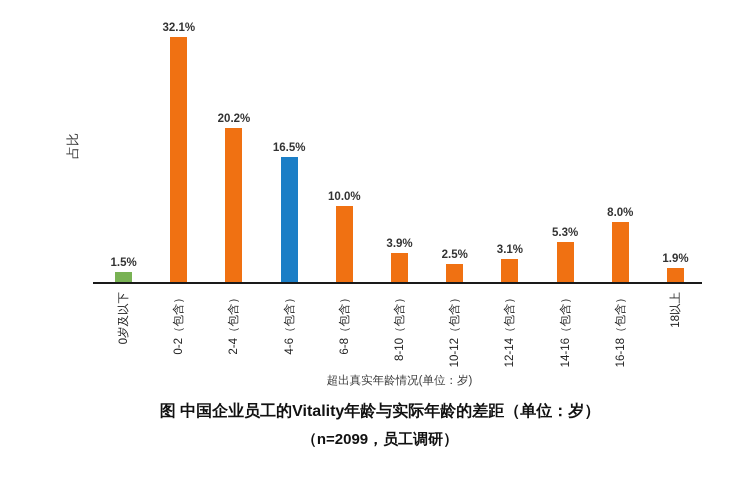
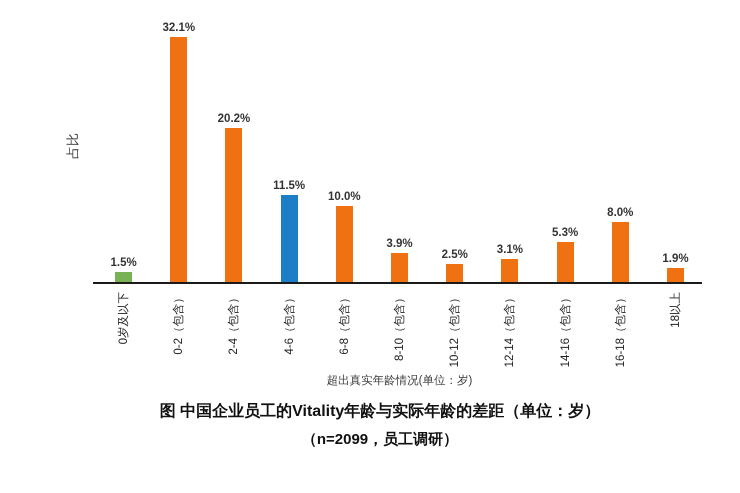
4-6（包含）: 16.5% -> 11.5%
